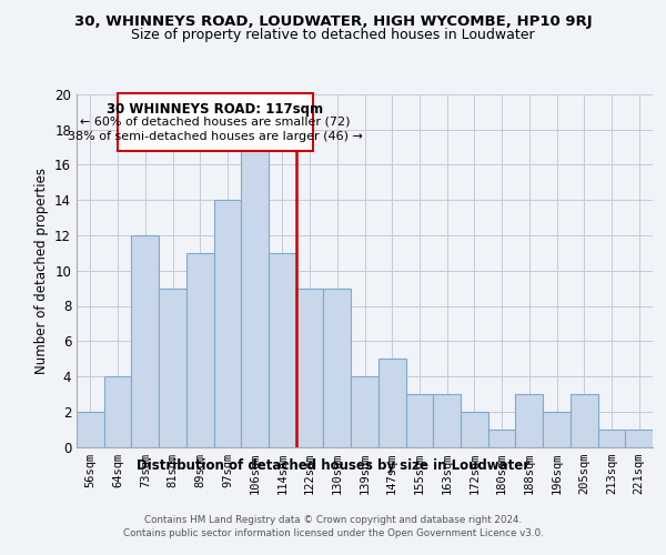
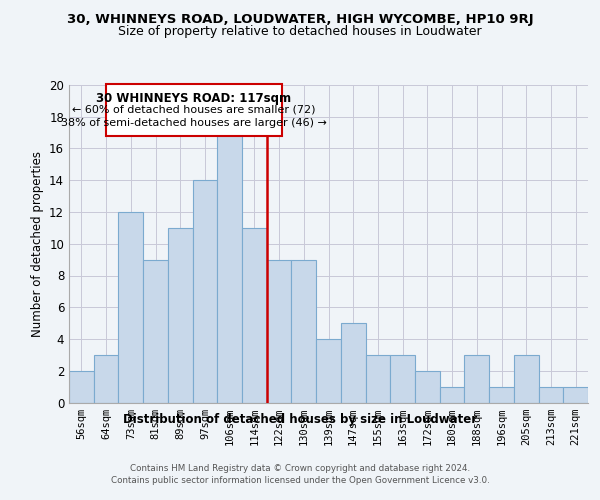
64sqm: 4 -> 3
196sqm: 2 -> 1
